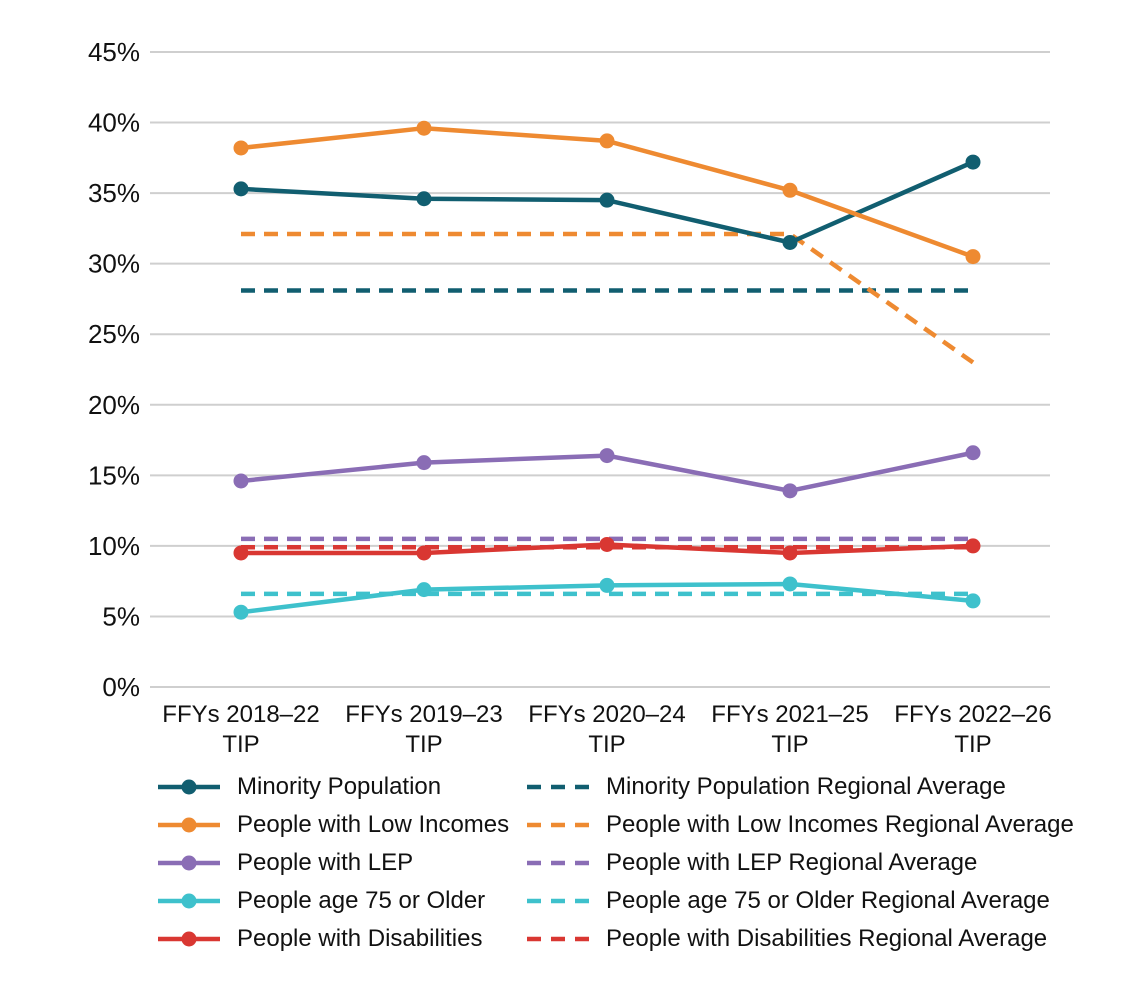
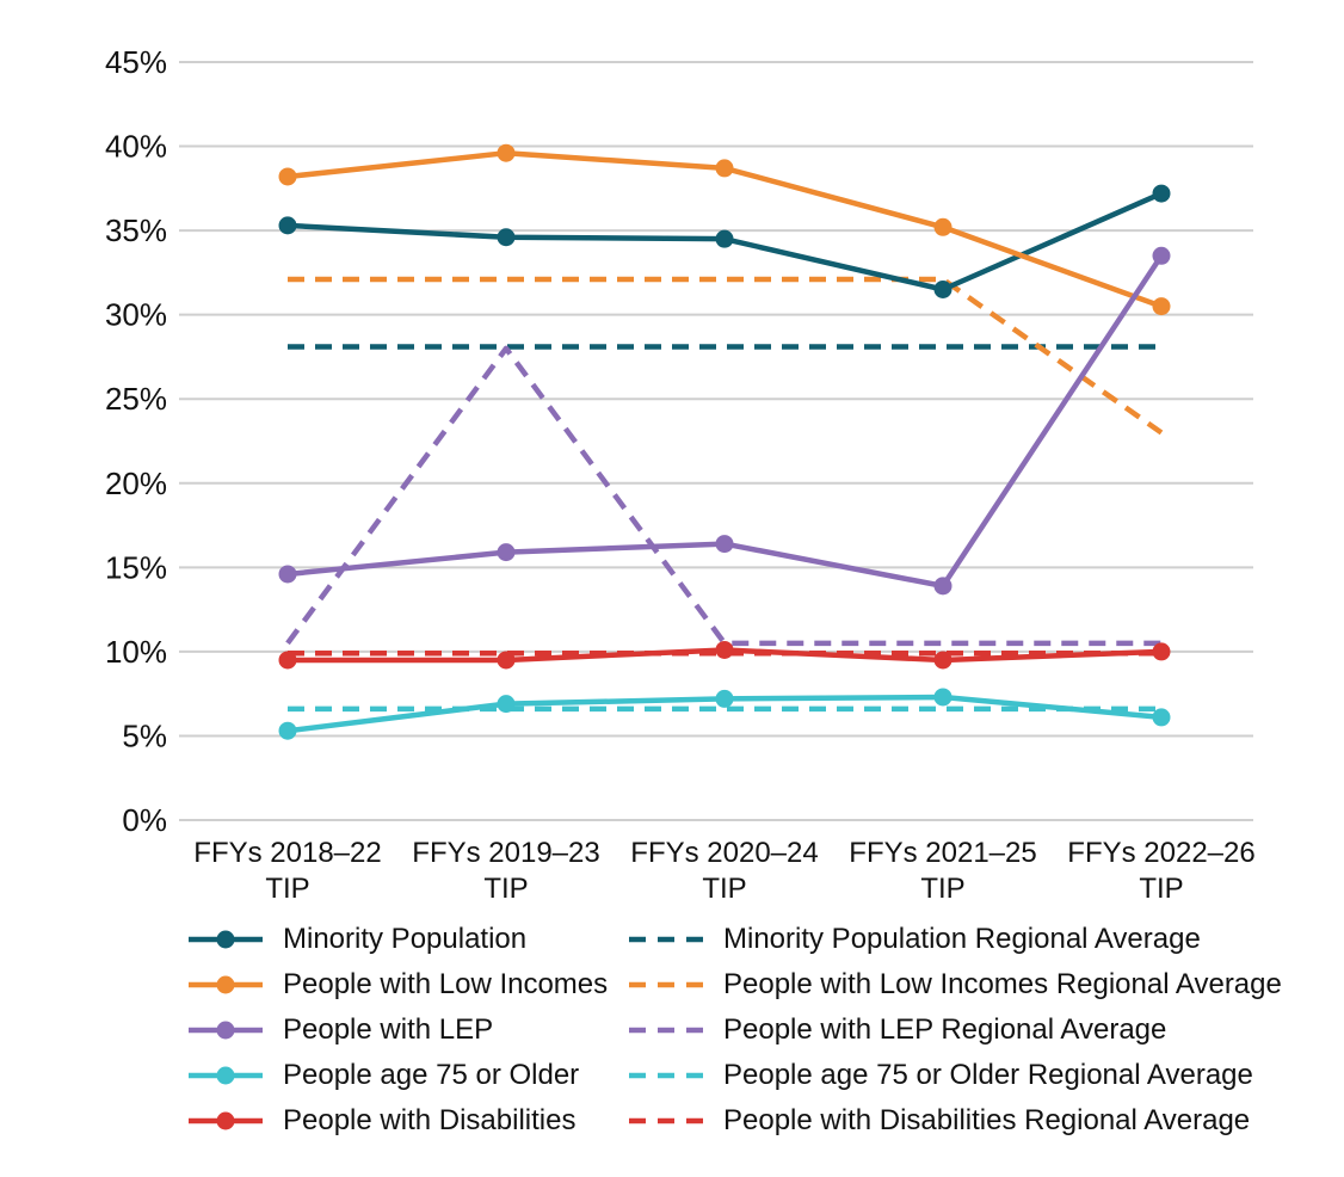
People with LEP Regional Average/FFYs 2019–23: 10.5% -> 28.0%
People with LEP/FFYs 2022–26: 16.6% -> 33.5%
